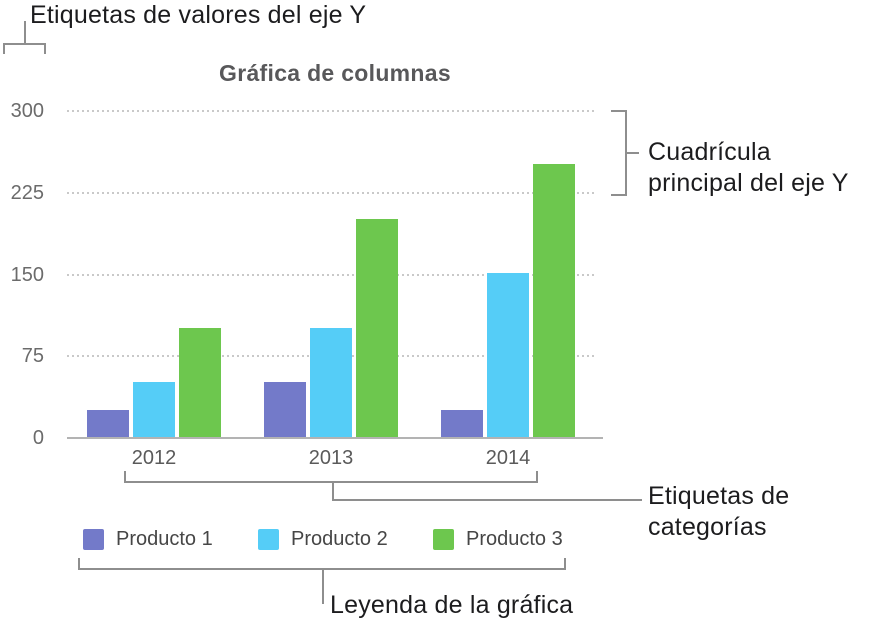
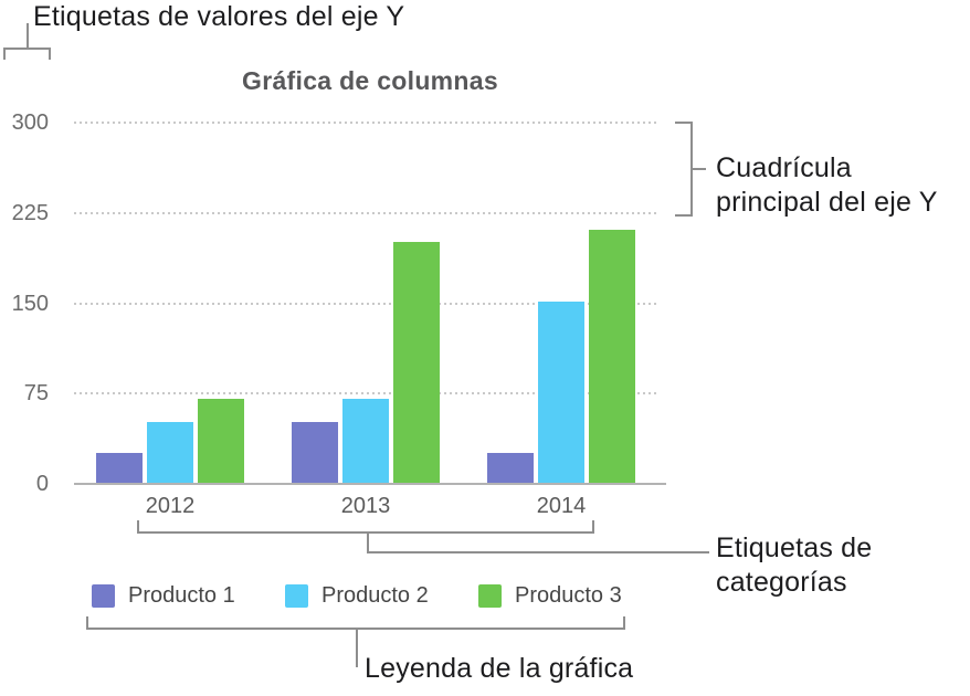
Producto 3/2012: 100 -> 70
Producto 2/2013: 100 -> 70
Producto 3/2014: 250 -> 210
